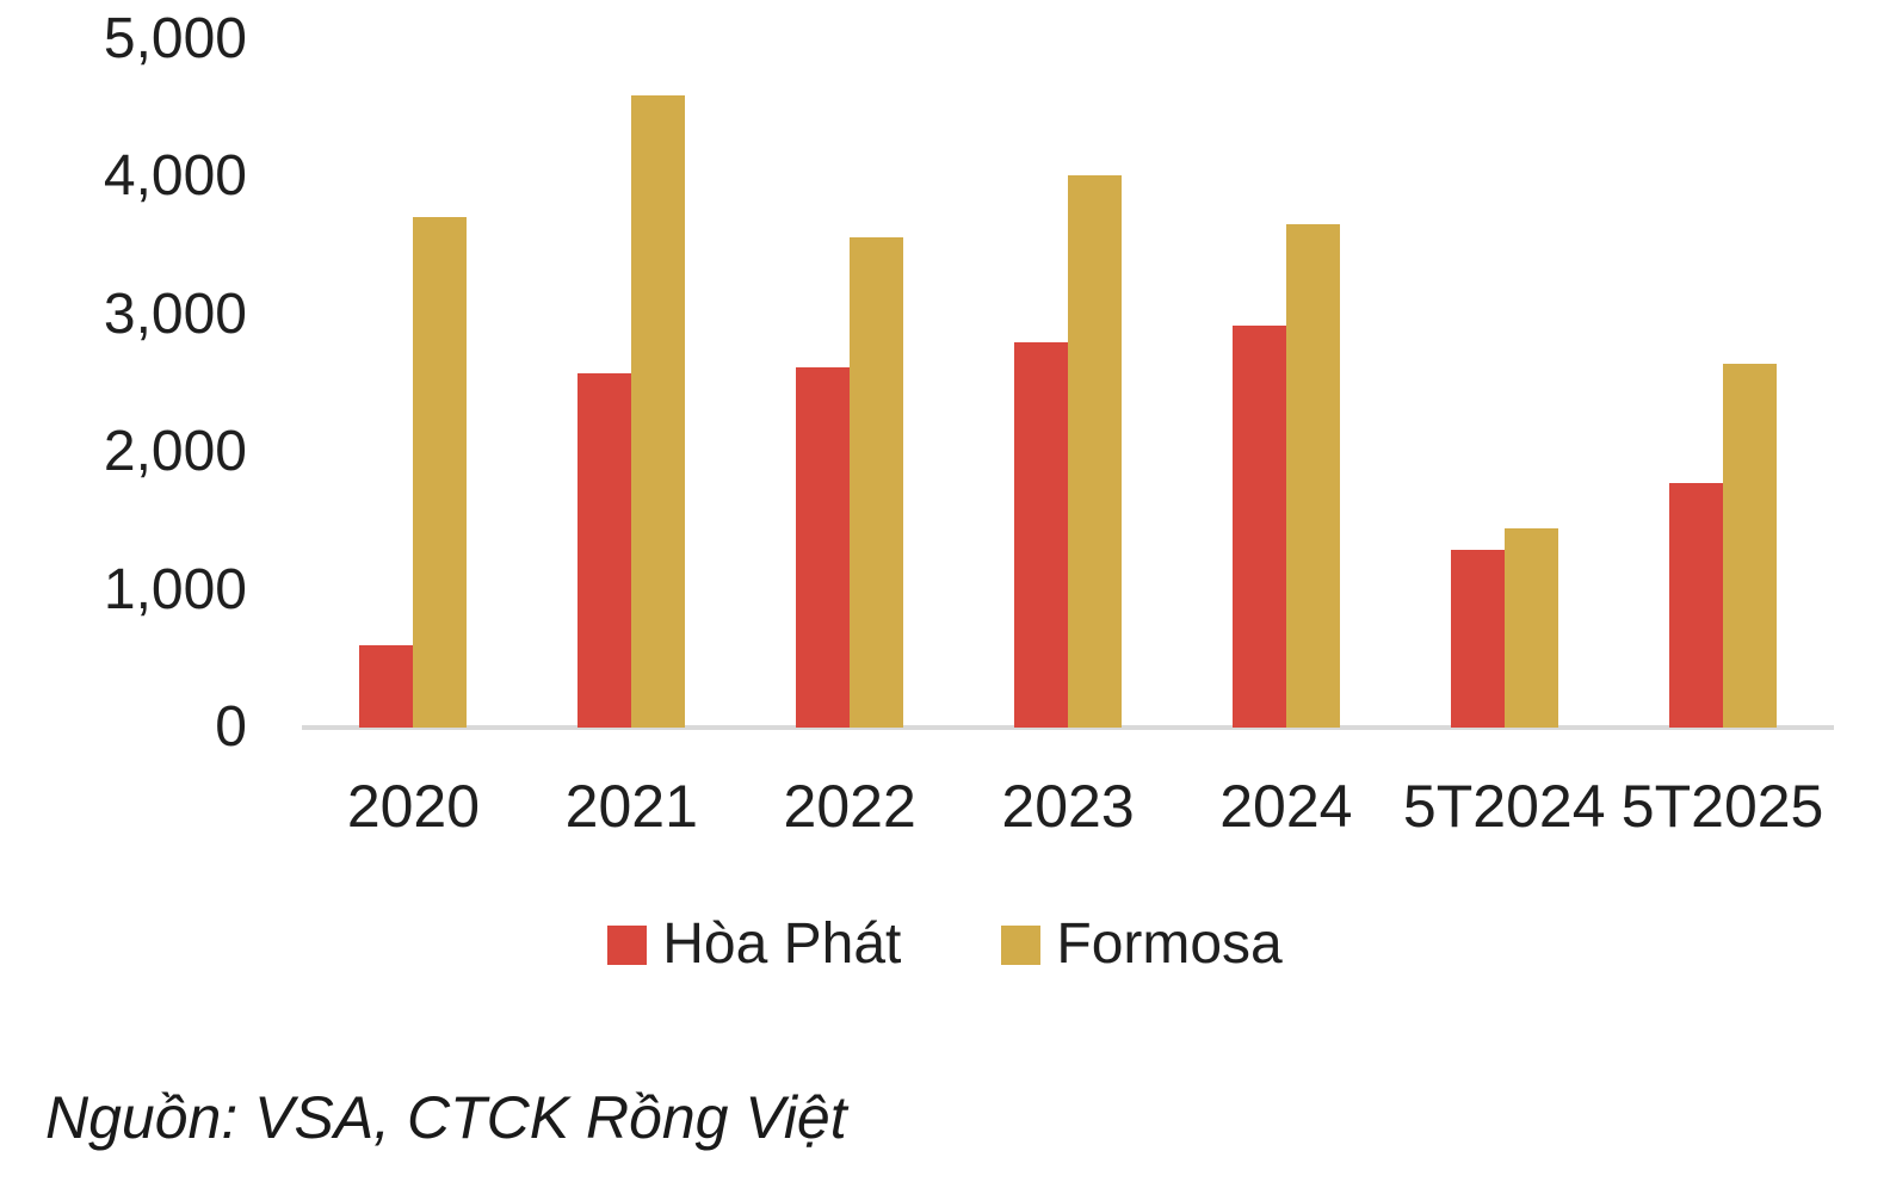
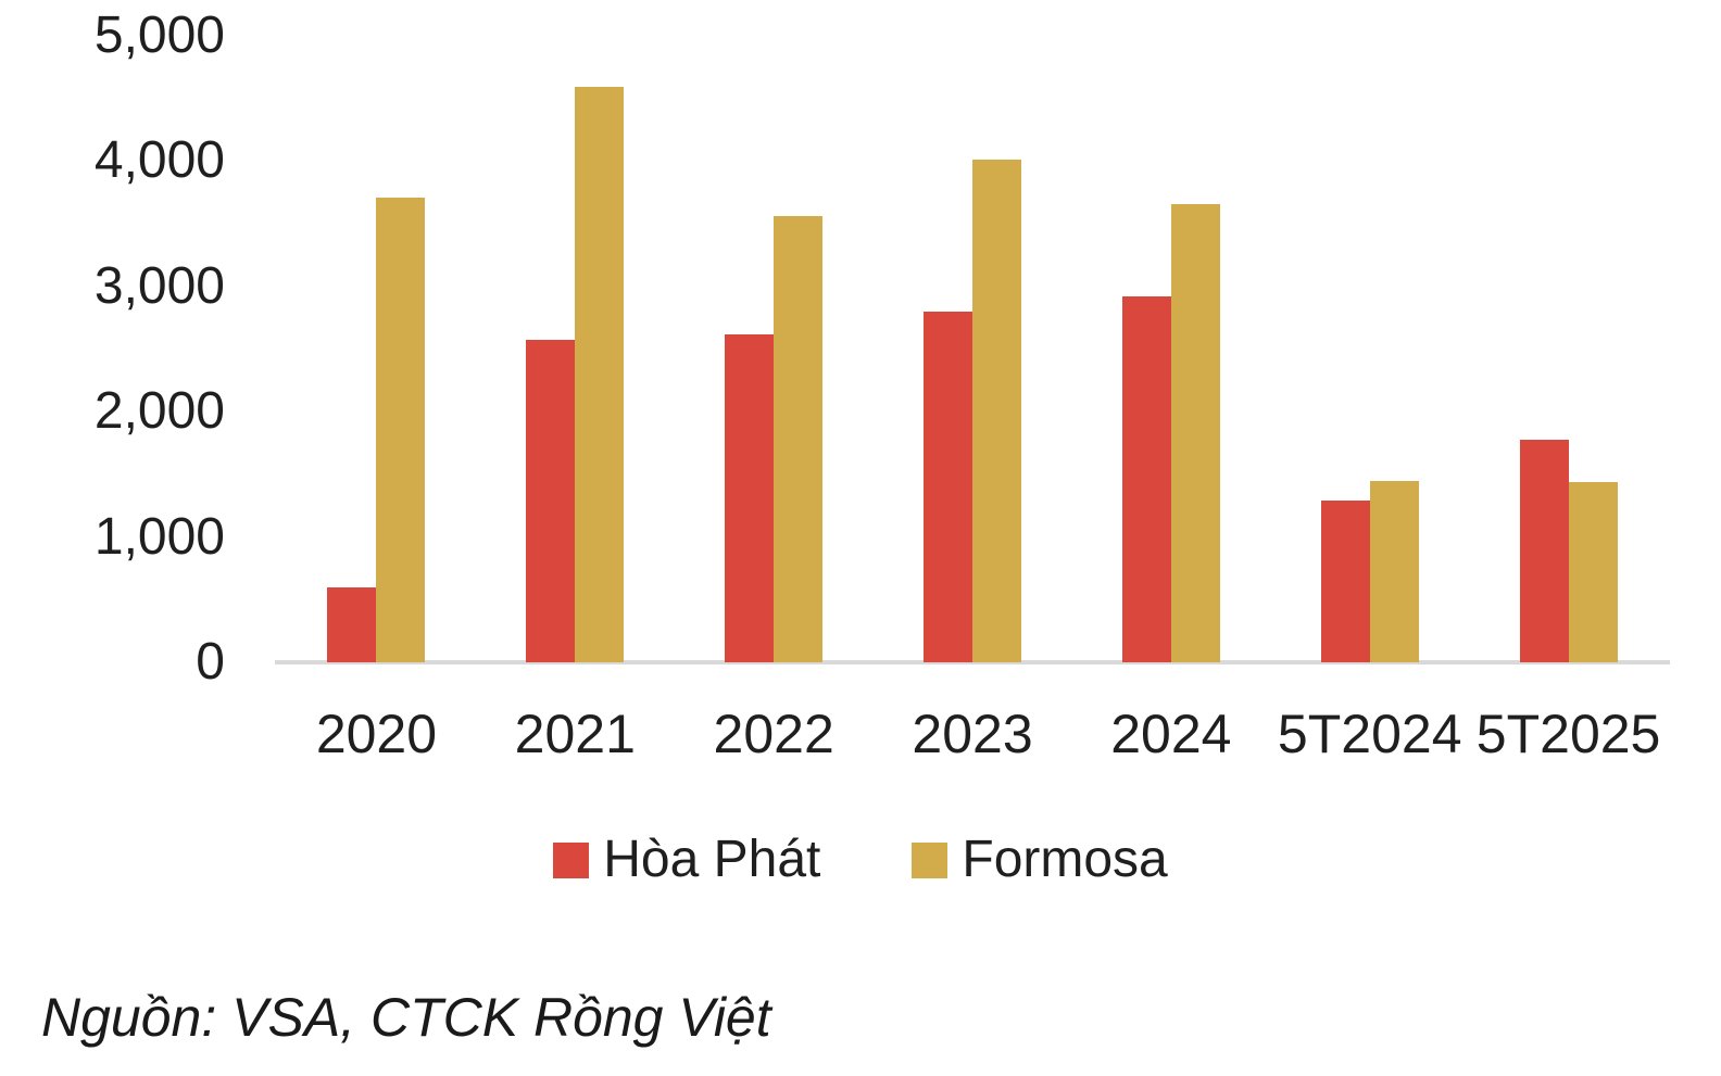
Formosa/5T2025: 2640 -> 1440
